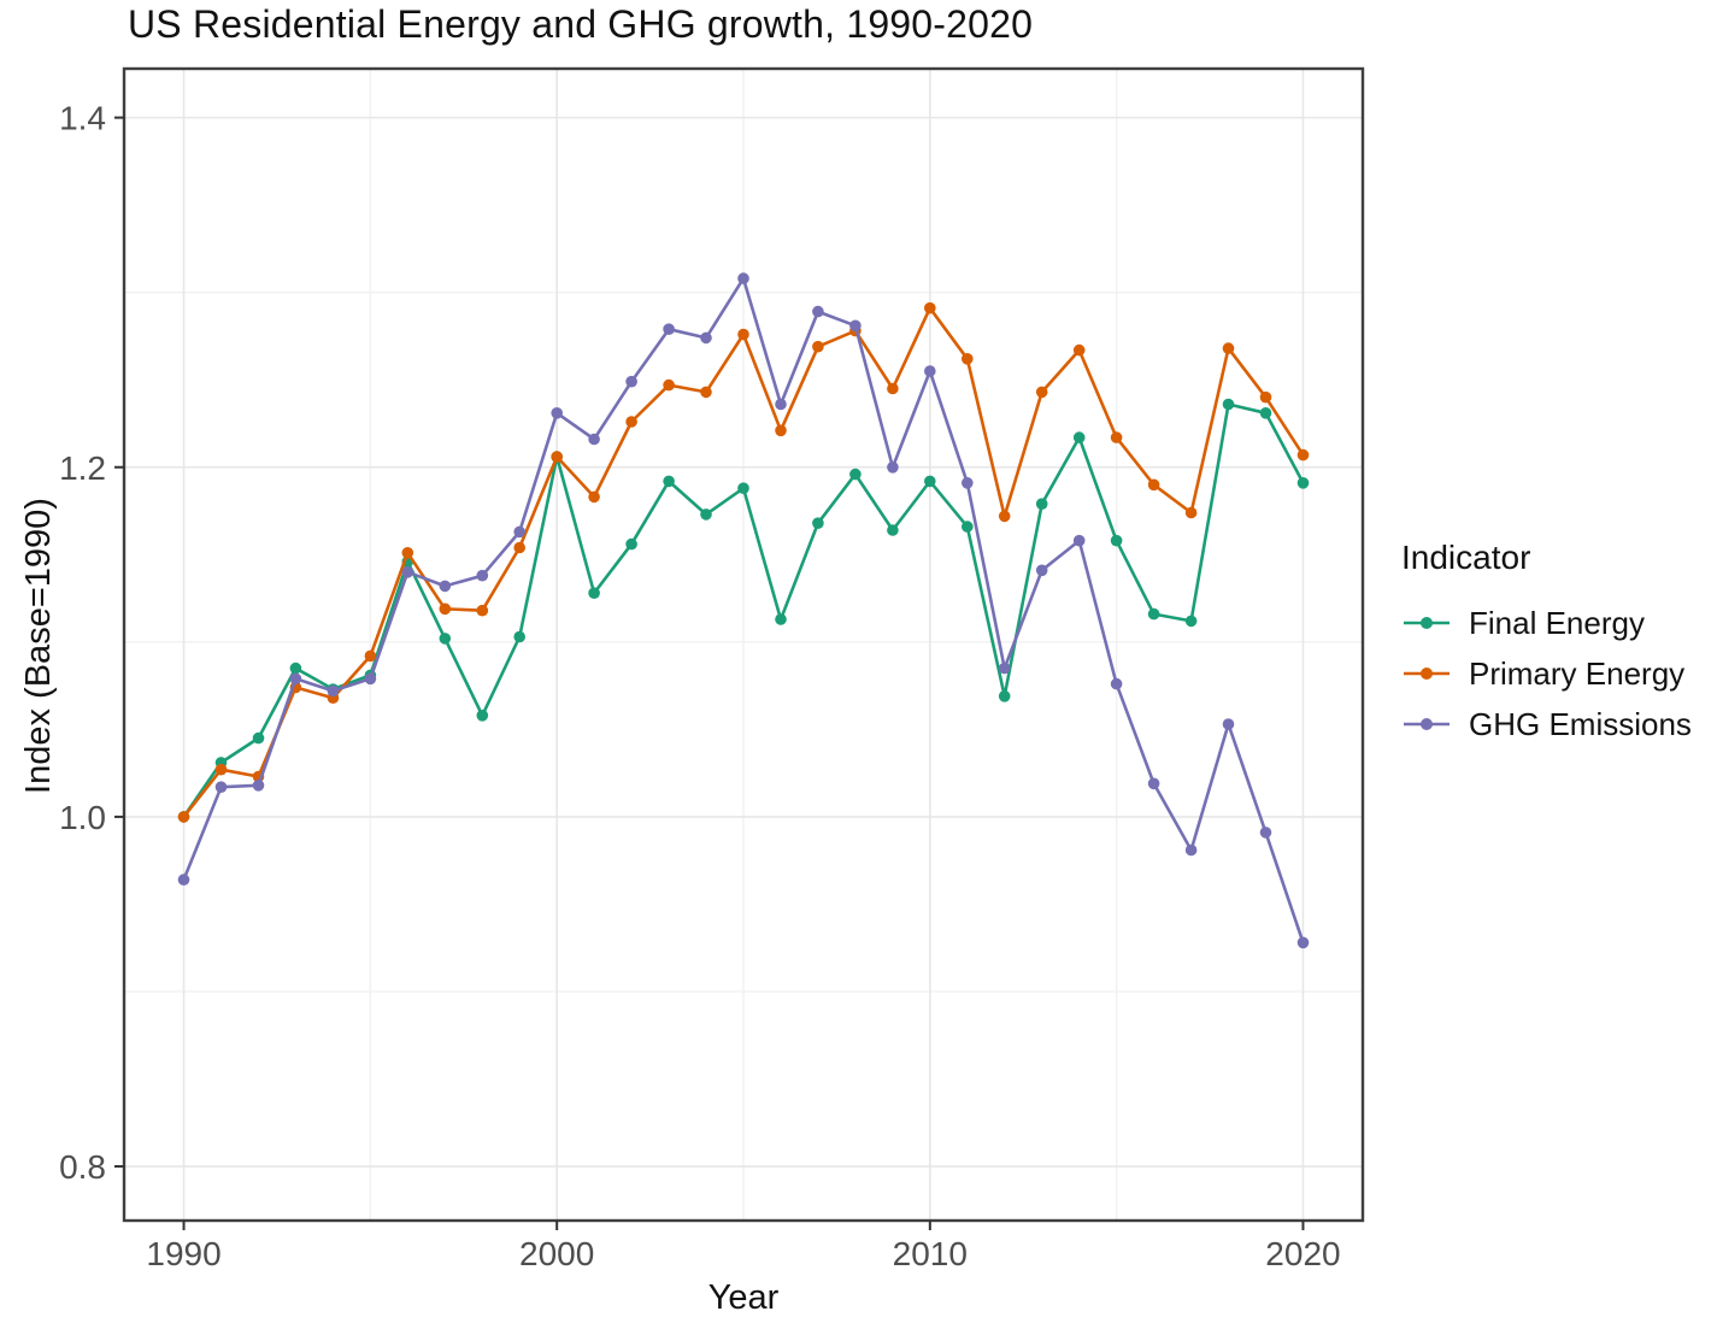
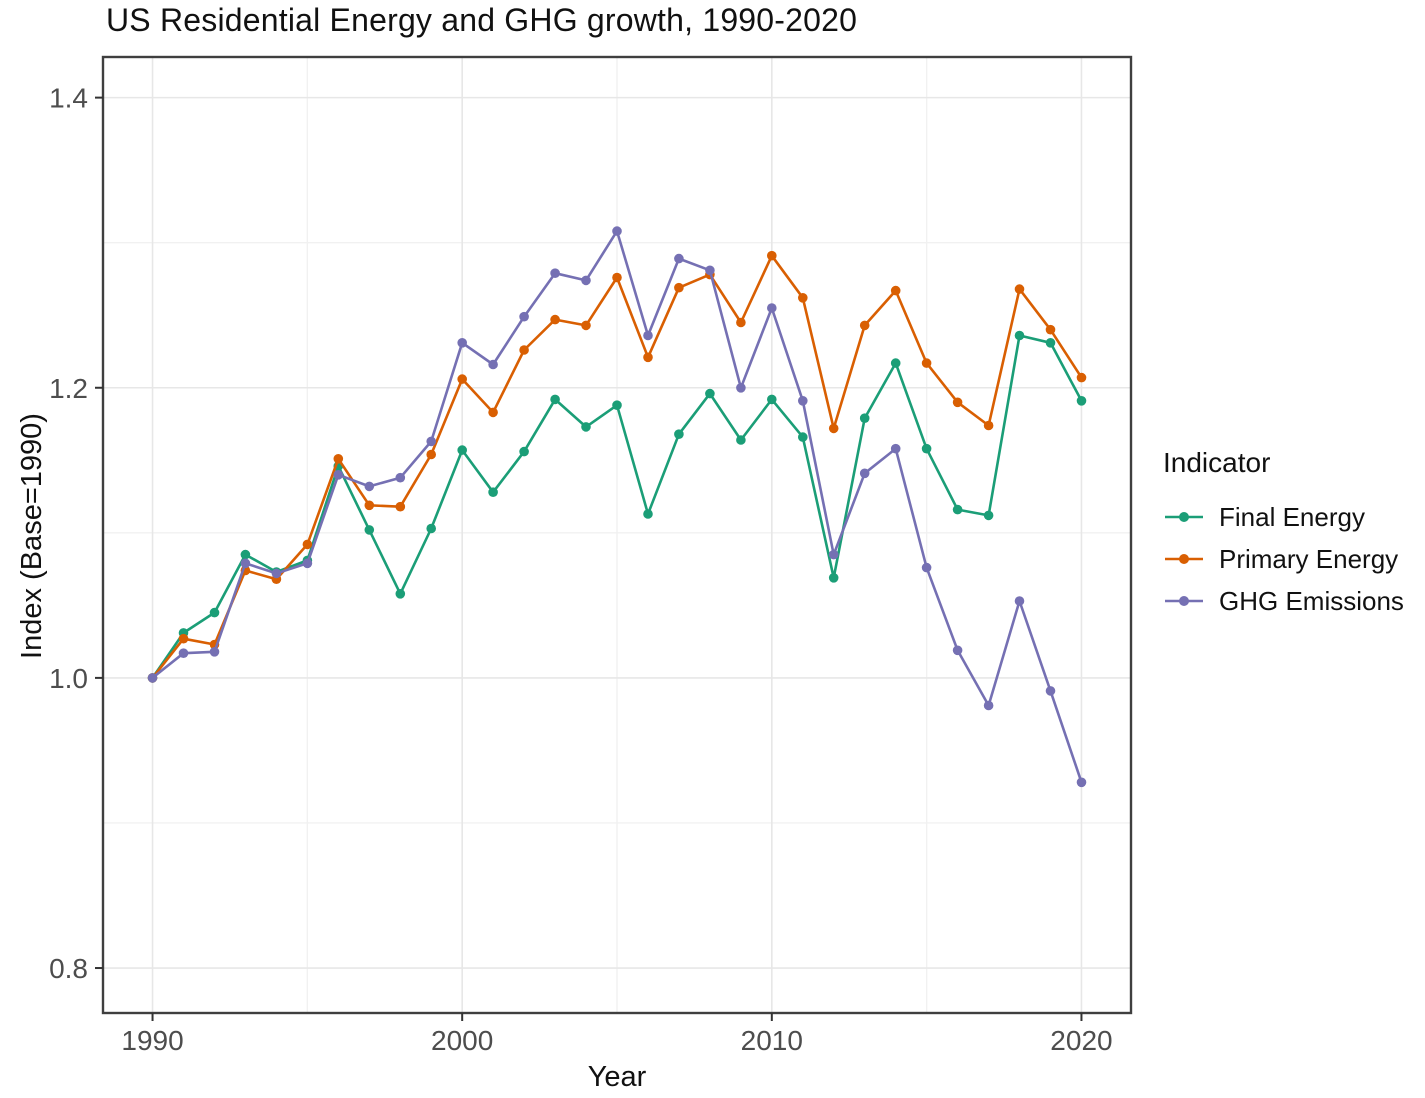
GHG Emissions/1990: 0.964 -> 1.000
Final Energy/2000: 1.206 -> 1.157
